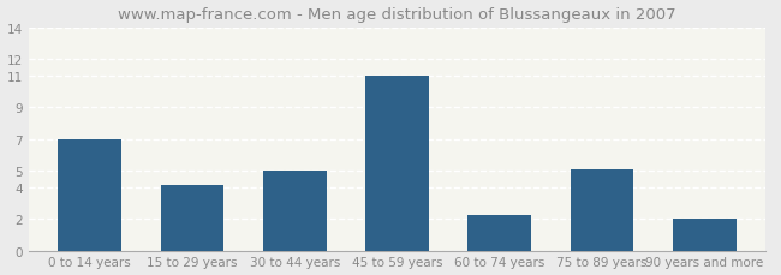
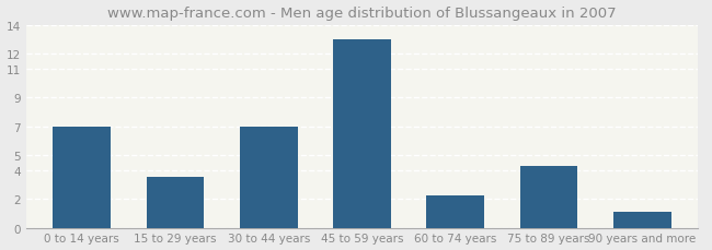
15 to 29 years: 4.1 -> 3.5
30 to 44 years: 5.0 -> 7.0
45 to 59 years: 11.0 -> 13.0
75 to 89 years: 5.1 -> 4.3
90 years and more: 2.0 -> 1.1
